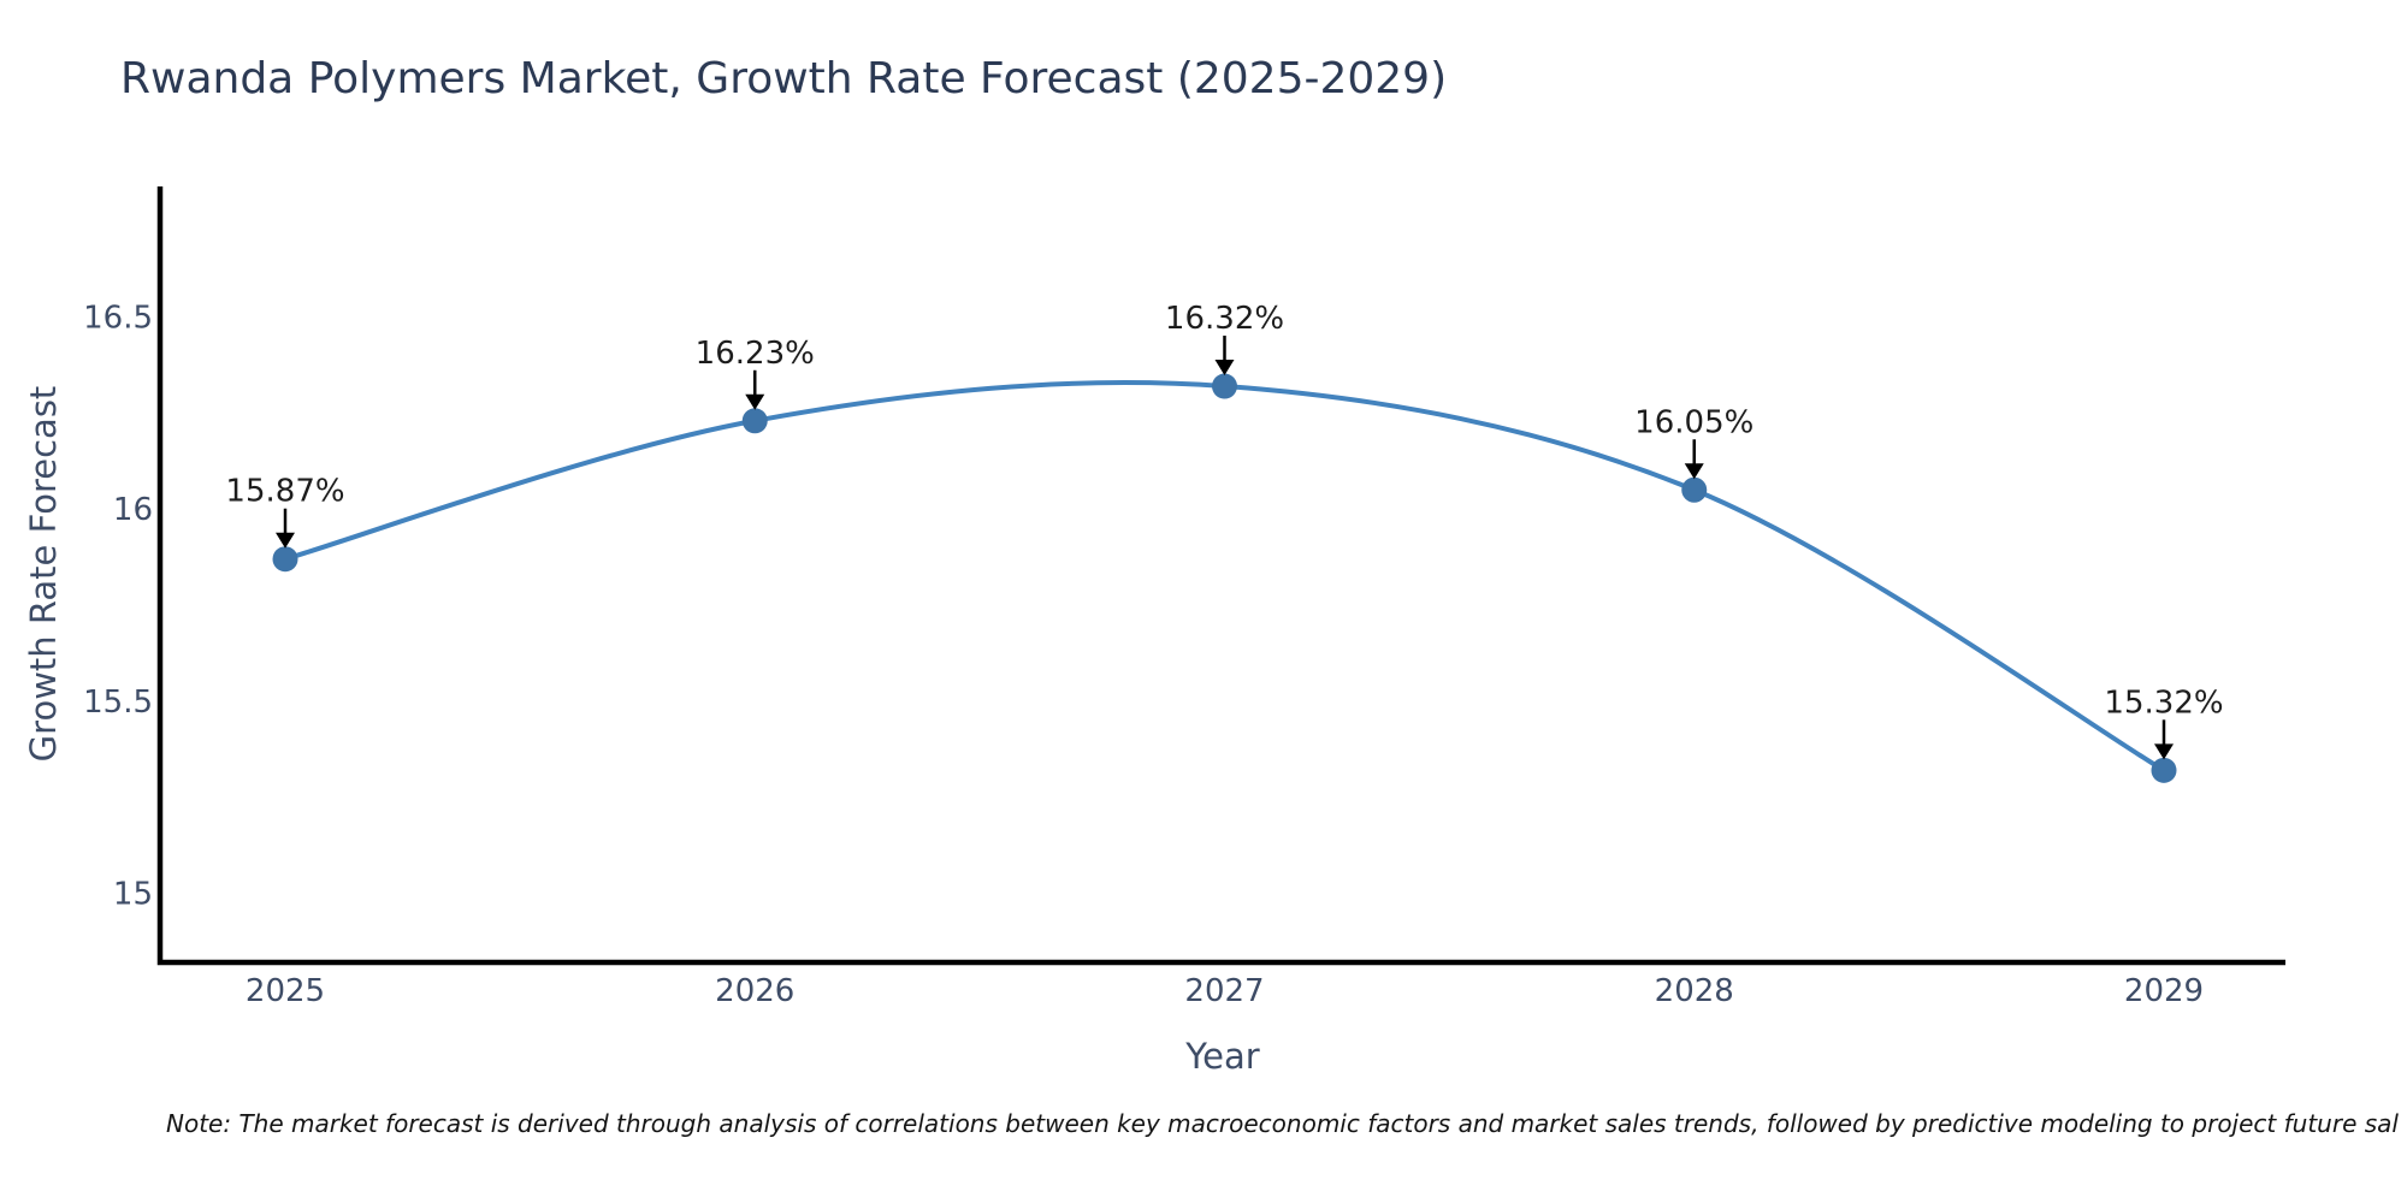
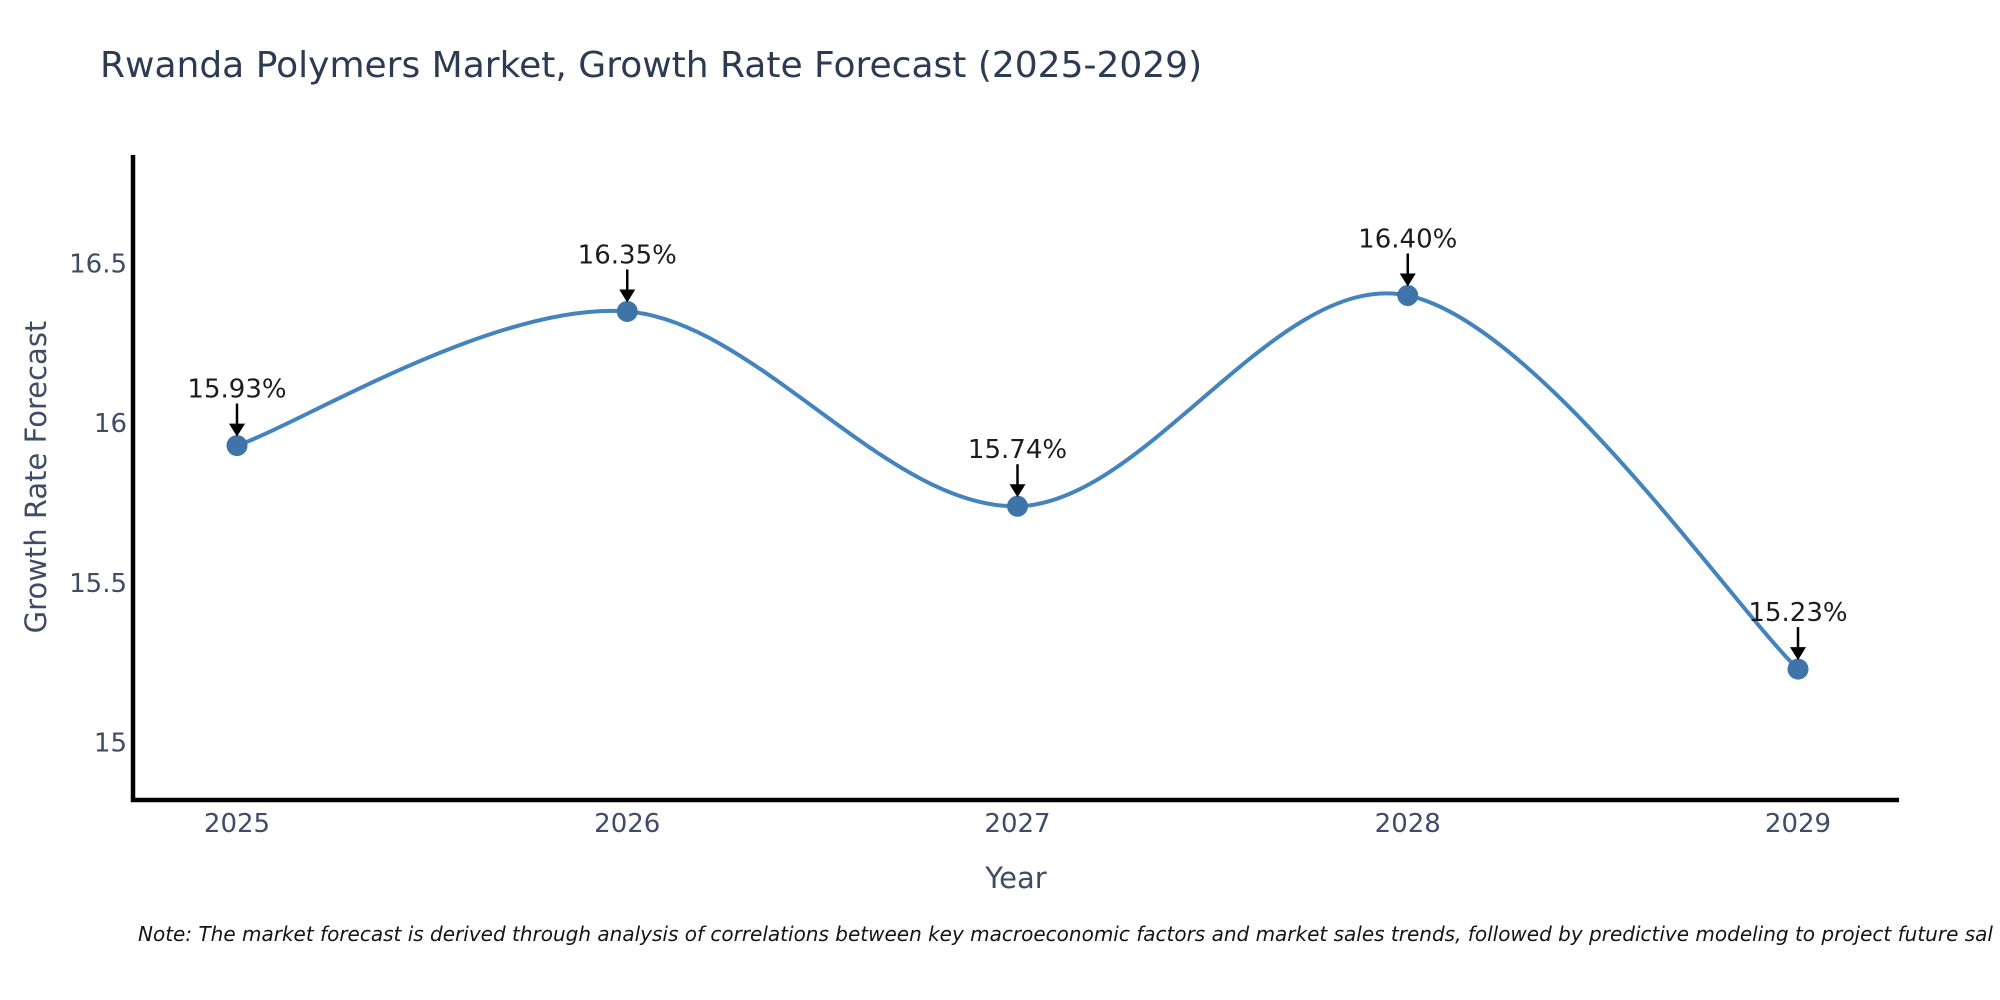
2025: 15.87% -> 15.93%
2026: 16.23% -> 16.35%
2027: 16.32% -> 15.74%
2028: 16.05% -> 16.40%
2029: 15.32% -> 15.23%
